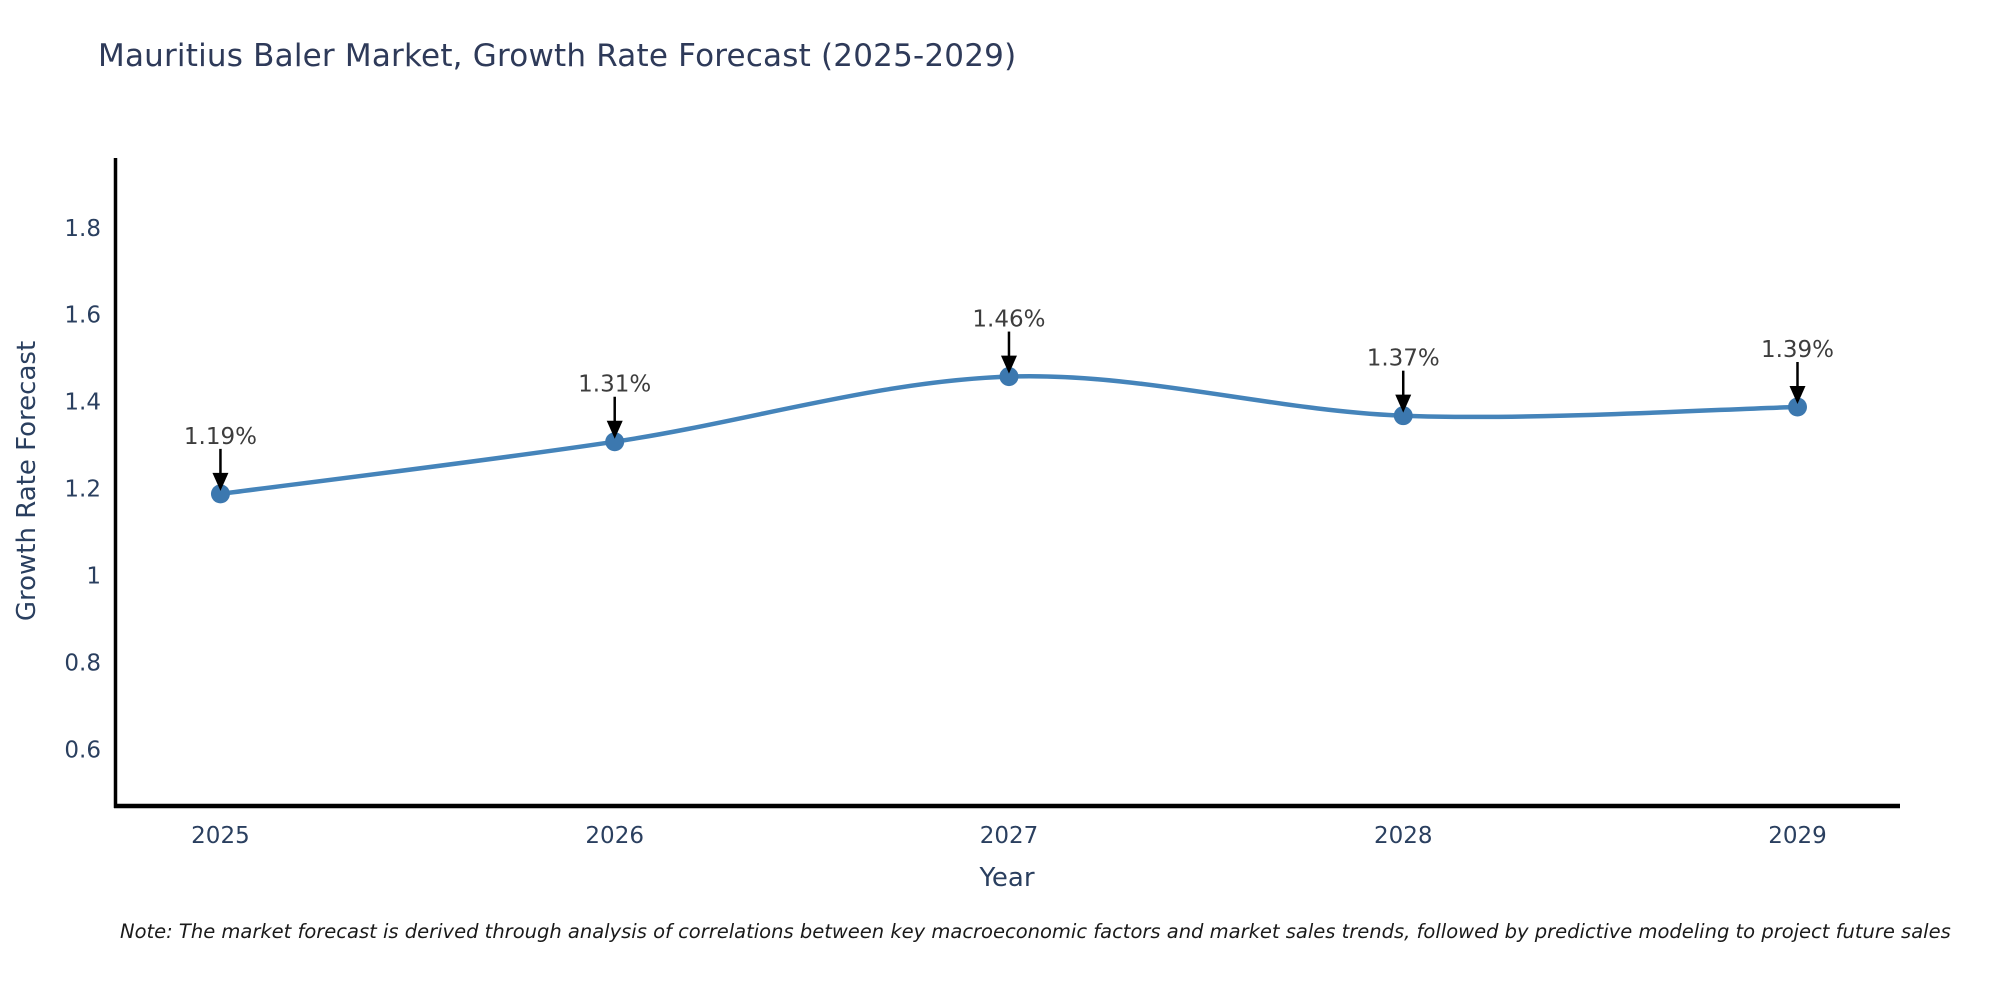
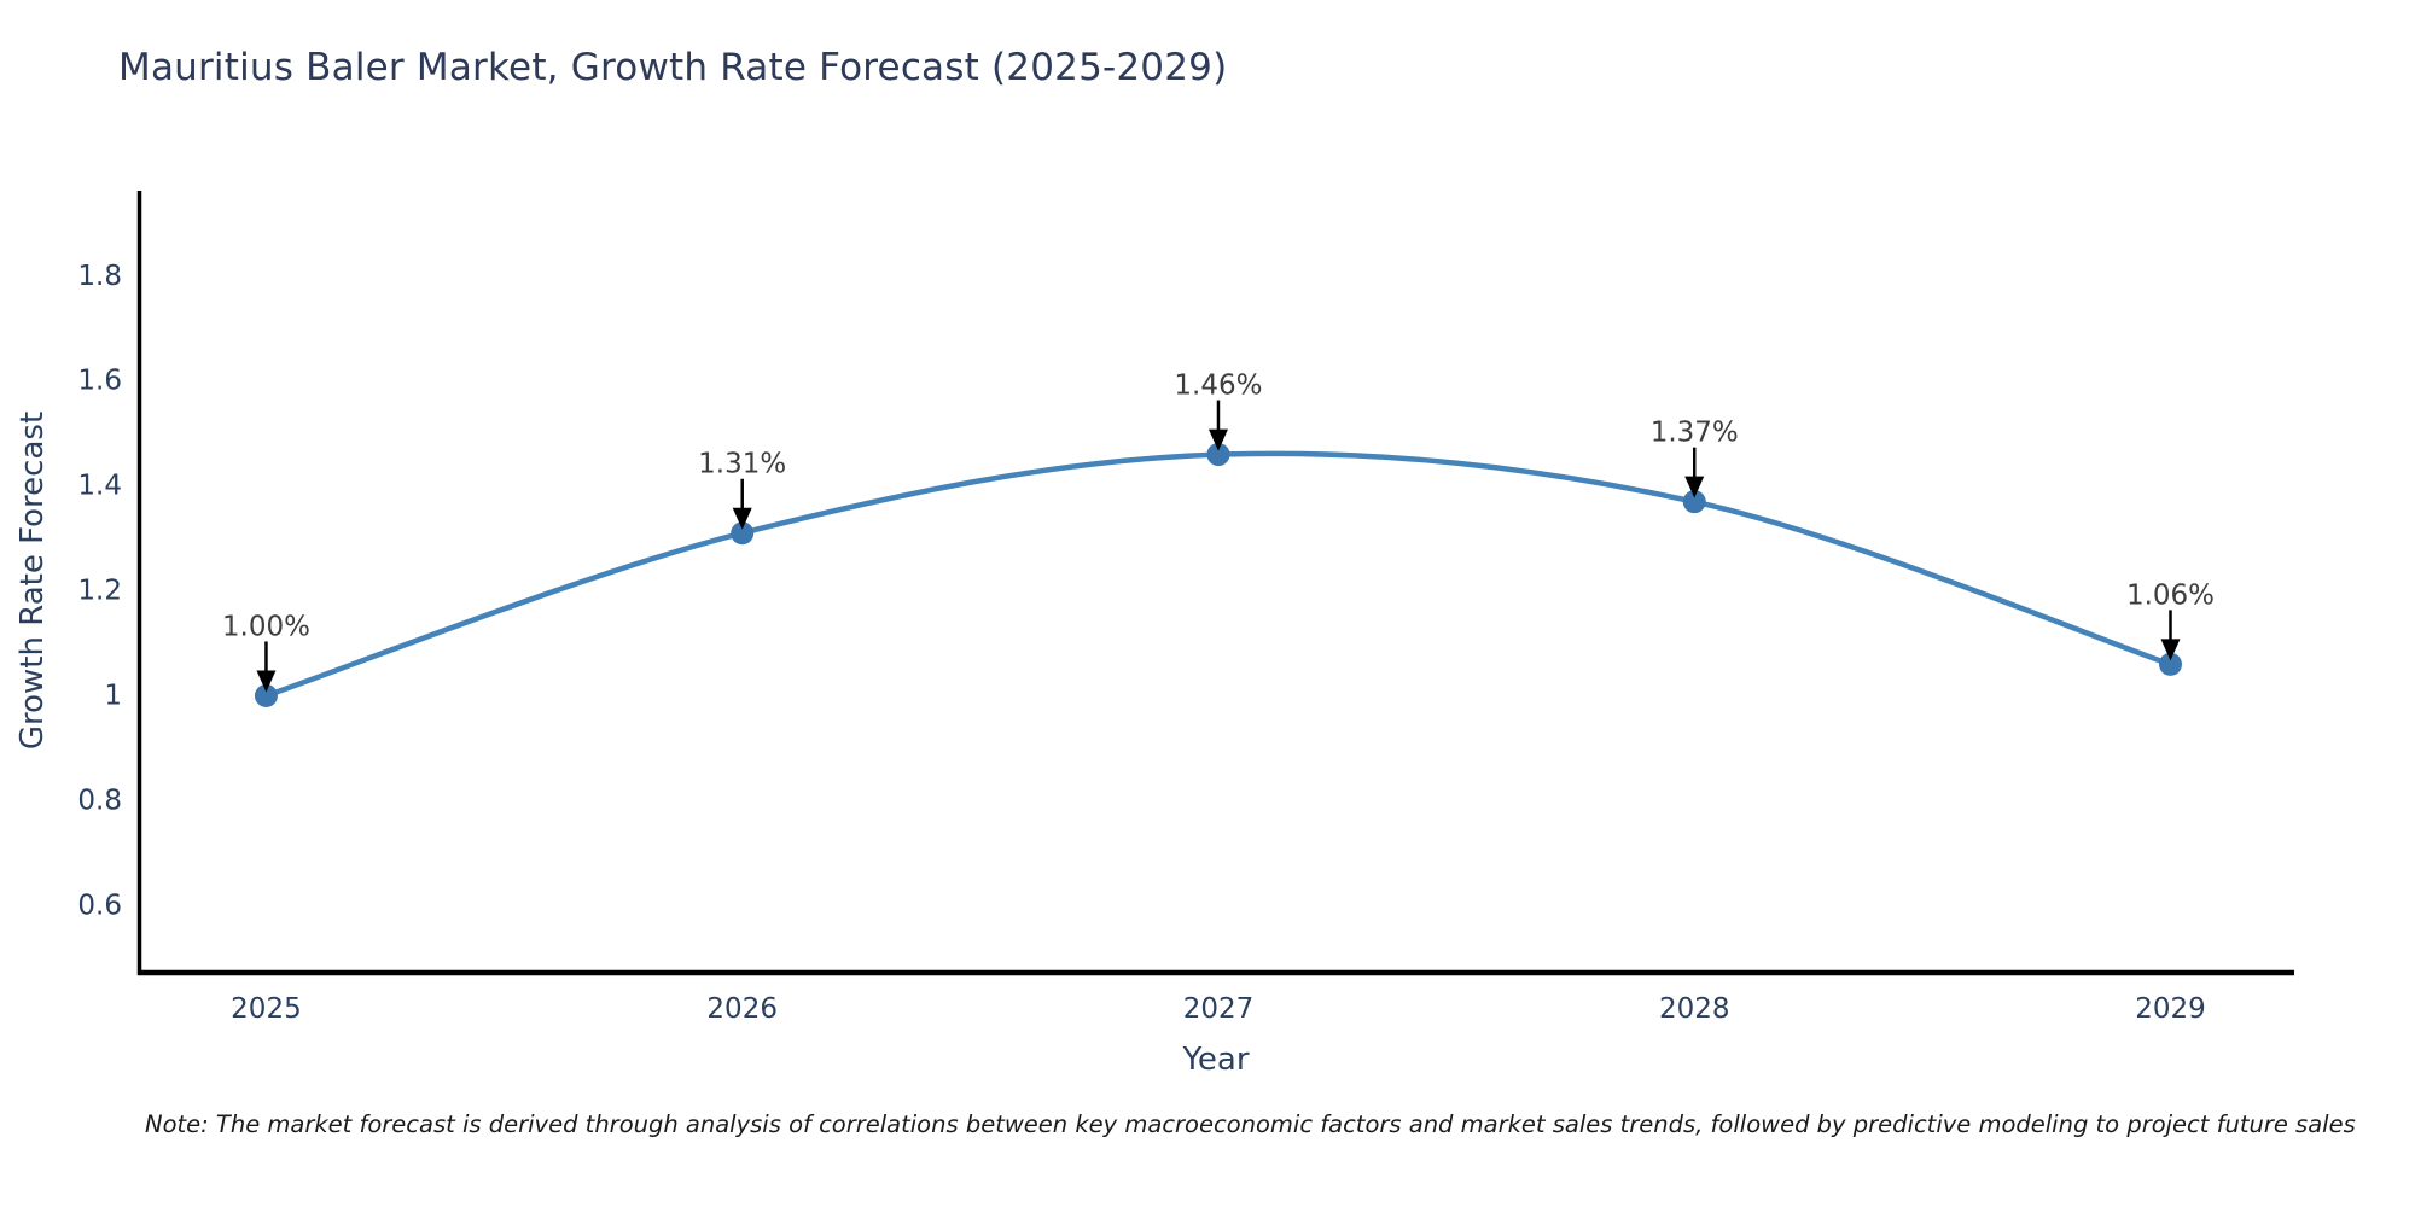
2025: 1.19% -> 1.00%
2029: 1.39% -> 1.06%
